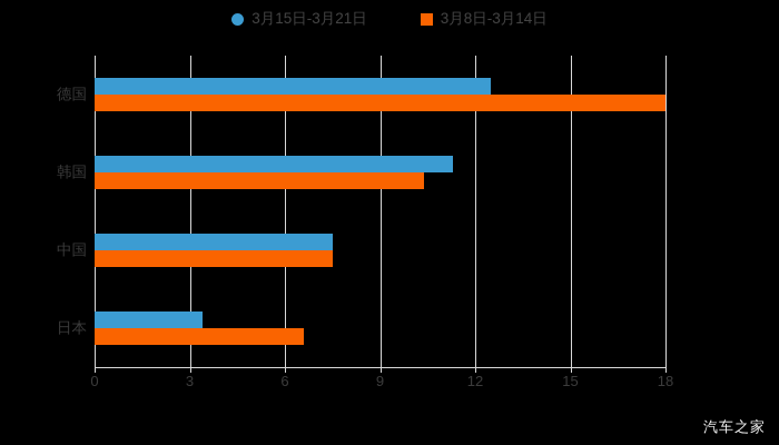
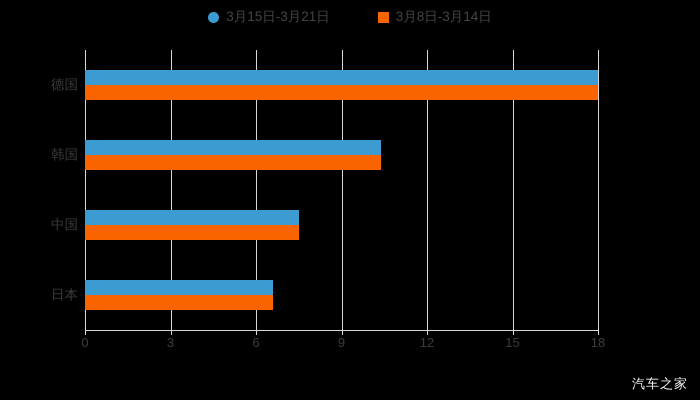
3月15日-3月21日/德国: 12.5 -> 18.0
3月15日-3月21日/韩国: 11.3 -> 10.4
3月15日-3月21日/日本: 3.4 -> 6.6
